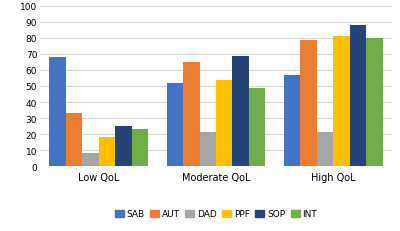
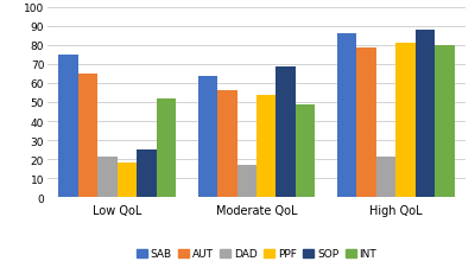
SAB/Low QoL: 68 -> 75
AUT/Low QoL: 33 -> 65
DAD/Low QoL: 8 -> 21
INT/Low QoL: 23 -> 52
SAB/Moderate QoL: 52 -> 64
AUT/Moderate QoL: 65 -> 56
DAD/Moderate QoL: 21 -> 17
SAB/High QoL: 57 -> 86
